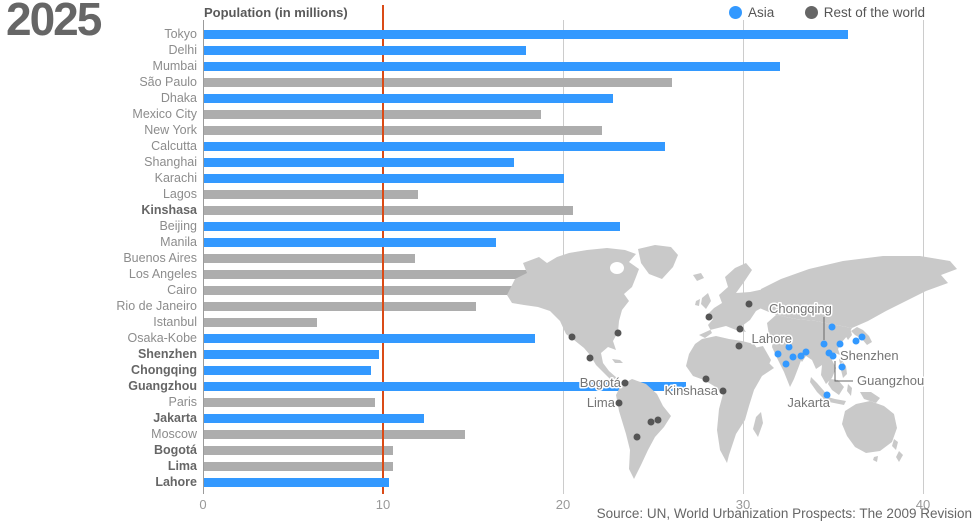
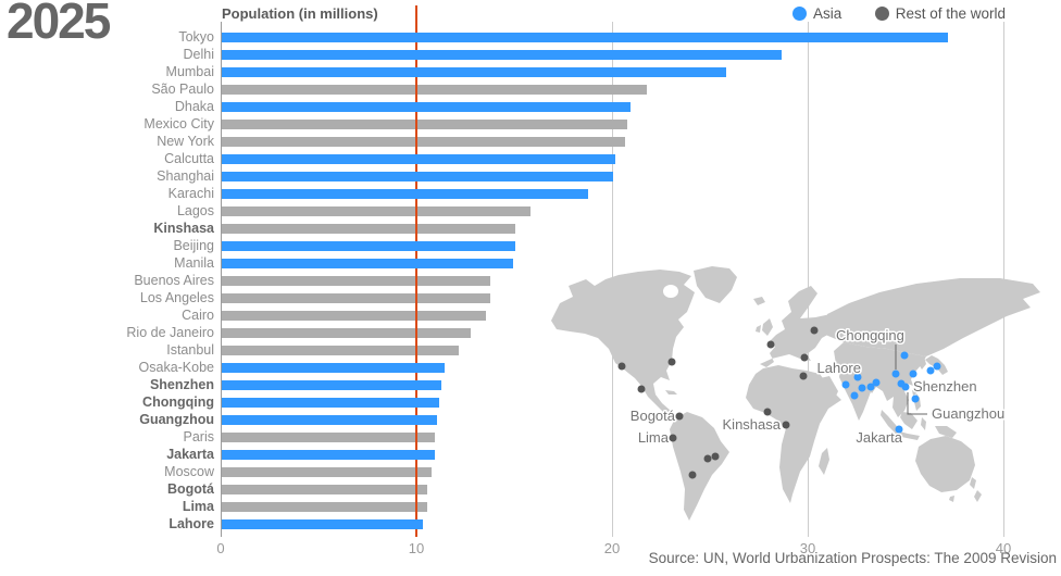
Tokyo: 35.8 -> 37.1
Delhi: 17.9 -> 28.6
Mumbai: 32.0 -> 25.8
São Paulo: 26.0 -> 21.7
Dhaka: 22.7 -> 20.9
Mexico City: 18.7 -> 20.7
New York: 22.1 -> 20.6
Calcutta: 25.6 -> 20.1
Shanghai: 17.2 -> 20.0
Karachi: 20.0 -> 18.7
Lagos: 11.9 -> 15.8
Kinshasa: 20.5 -> 15.0
Beijing: 23.1 -> 15.0
Manila: 16.2 -> 14.9
Buenos Aires: 11.7 -> 13.7
Los Angeles: 18.7 -> 13.7
Cairo: 18.5 -> 13.5
Rio de Janeiro: 15.1 -> 12.7
Istanbul: 6.3 -> 12.1
Osaka-Kobe: 18.4 -> 11.4
Shenzhen: 9.7 -> 11.2
Chongqing: 9.3 -> 11.1
Guangzhou: 26.8 -> 11.0
Paris: 9.5 -> 10.9
Jakarta: 12.2 -> 10.9
Moscow: 14.5 -> 10.7
